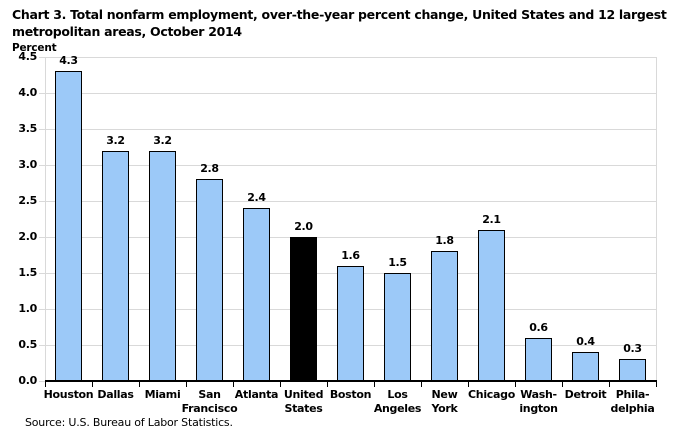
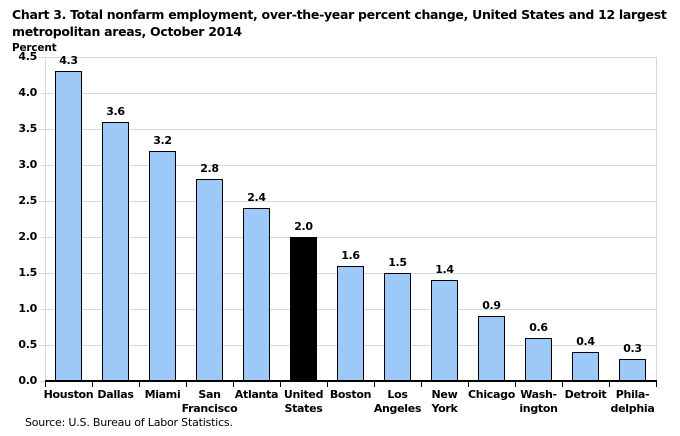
Dallas: 3.2 -> 3.6
New York: 1.8 -> 1.4
Chicago: 2.1 -> 0.9
